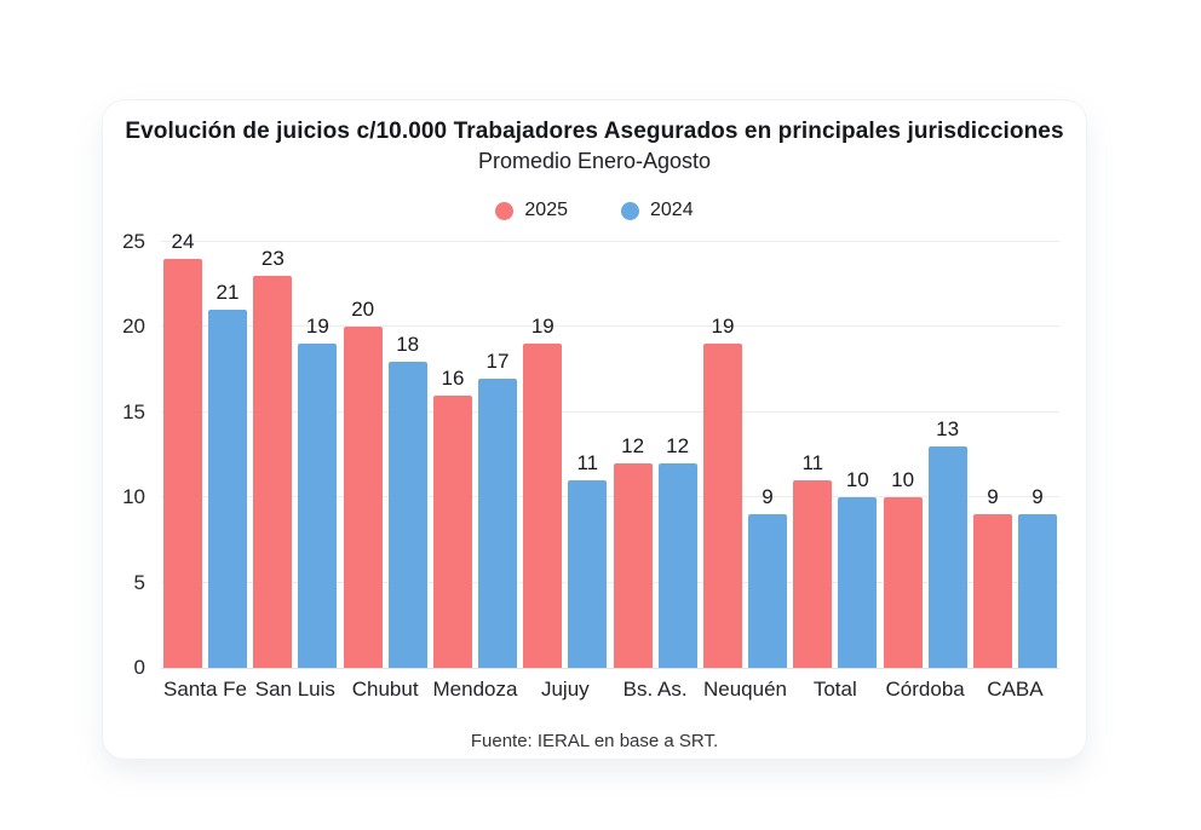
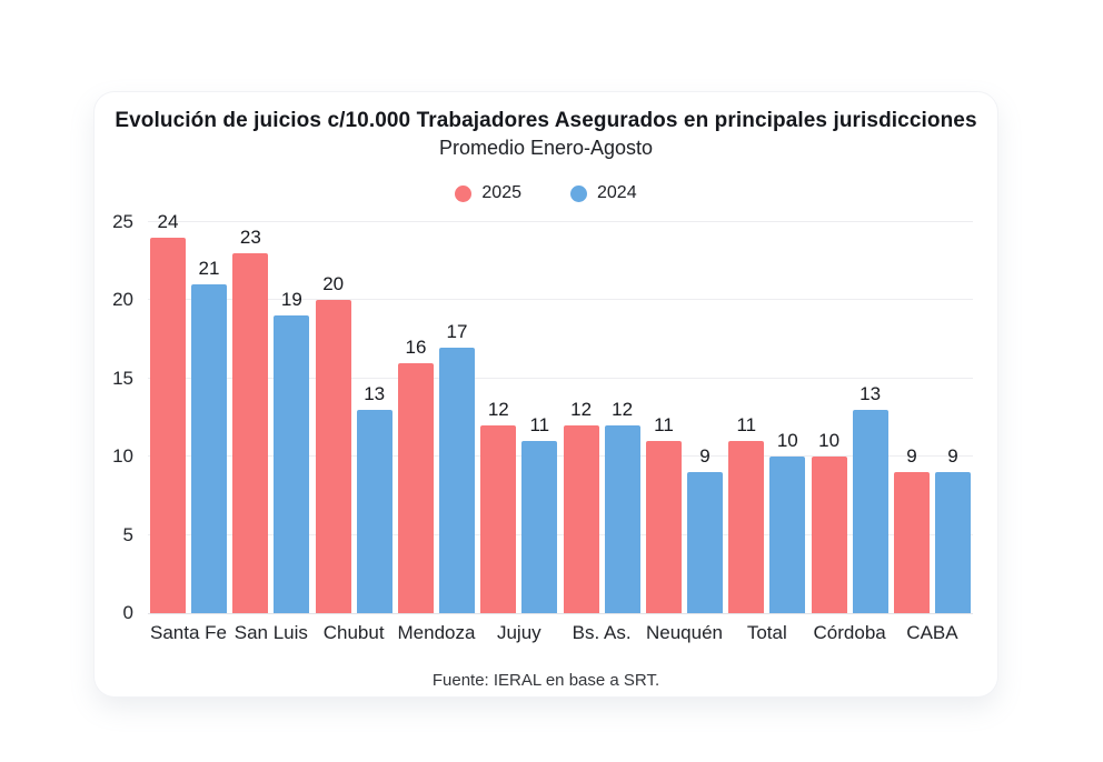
2024/Chubut: 18 -> 13
2025/Jujuy: 19 -> 12
2025/Neuquén: 19 -> 11
